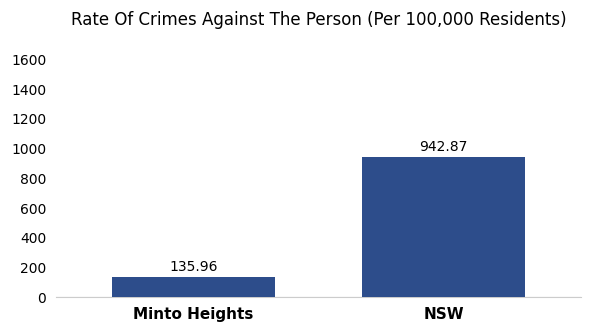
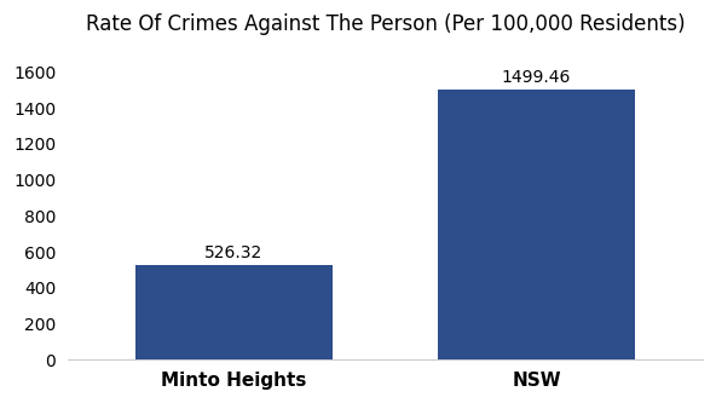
Minto Heights: 135.96 -> 526.32
NSW: 942.87 -> 1499.46
